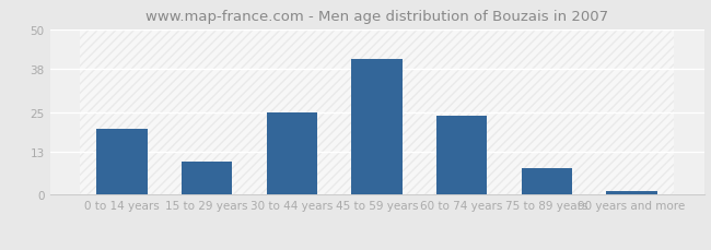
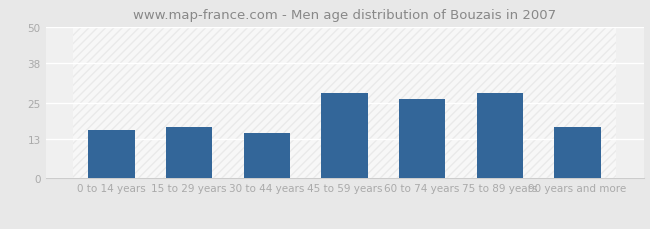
0 to 14 years: 20 -> 16
15 to 29 years: 10 -> 17
30 to 44 years: 25 -> 15
45 to 59 years: 41 -> 28
60 to 74 years: 24 -> 26
75 to 89 years: 8 -> 28
90 years and more: 1 -> 17
